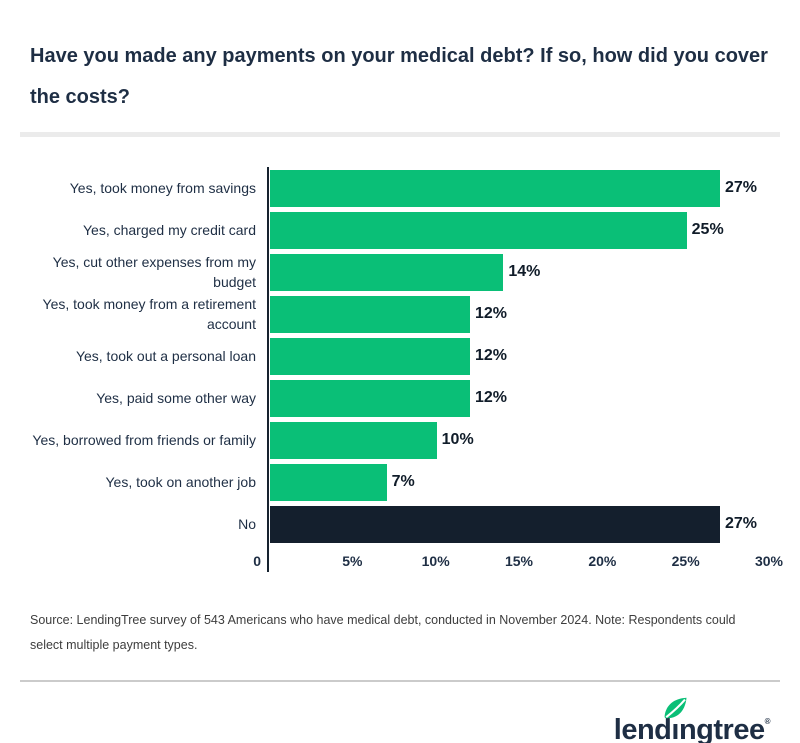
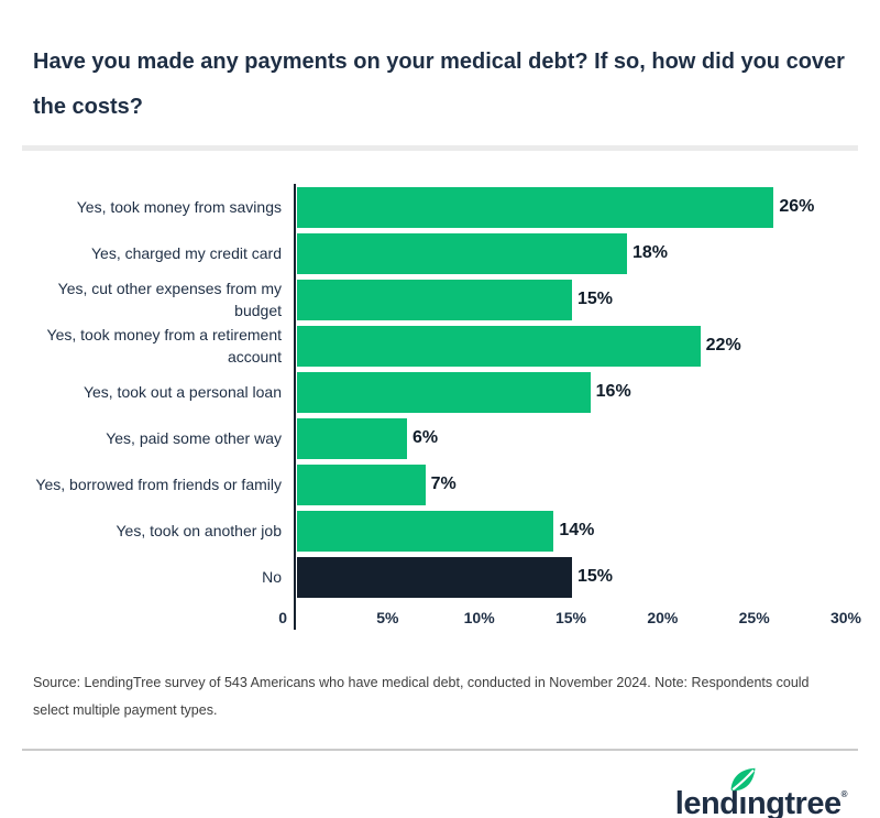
Yes, took money from savings: 27% -> 26%
Yes, charged my credit card: 25% -> 18%
Yes, cut other expenses from my budget: 14% -> 15%
Yes, took money from a retirement account: 12% -> 22%
Yes, took out a personal loan: 12% -> 16%
Yes, paid some other way: 12% -> 6%
Yes, borrowed from friends or family: 10% -> 7%
Yes, took on another job: 7% -> 14%
No: 27% -> 15%
